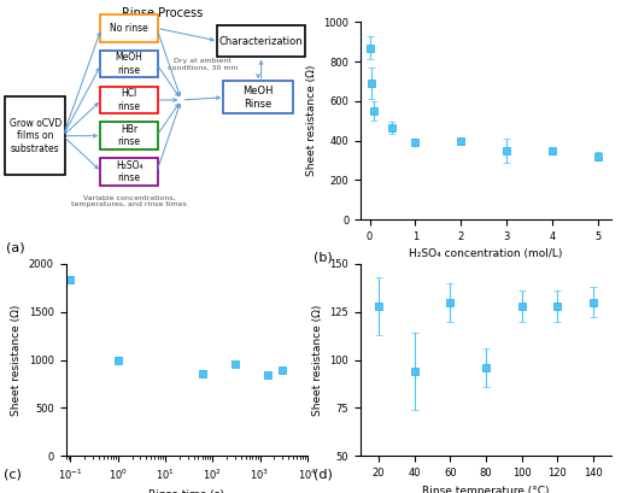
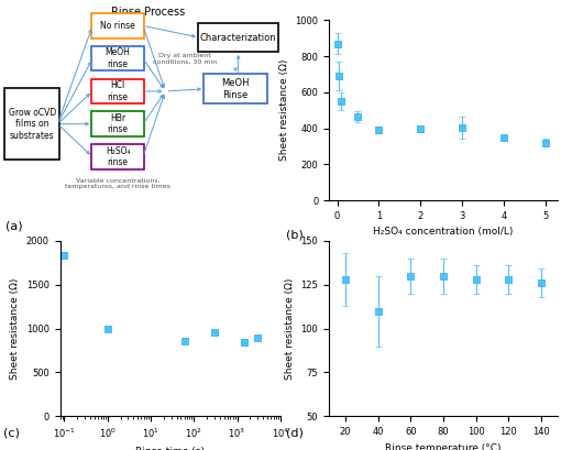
3: 350 -> 400
40: 94 -> 110
80: 96 -> 130
140: 130 -> 126
